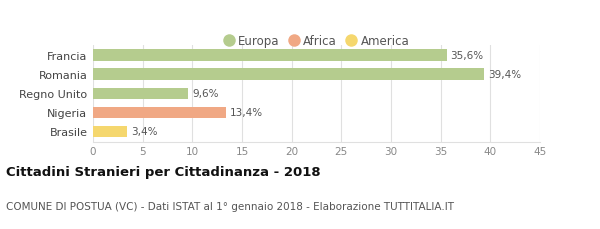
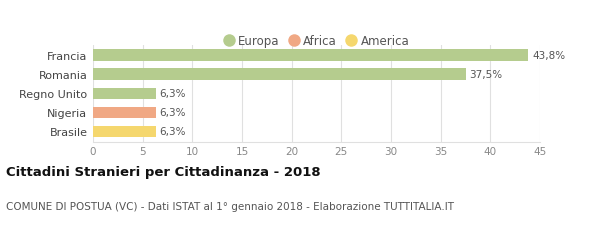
Francia: 35,6% -> 43,8%
Romania: 39,4% -> 37,5%
Regno Unito: 9,6% -> 6,3%
Nigeria: 13,4% -> 6,3%
Brasile: 3,4% -> 6,3%
